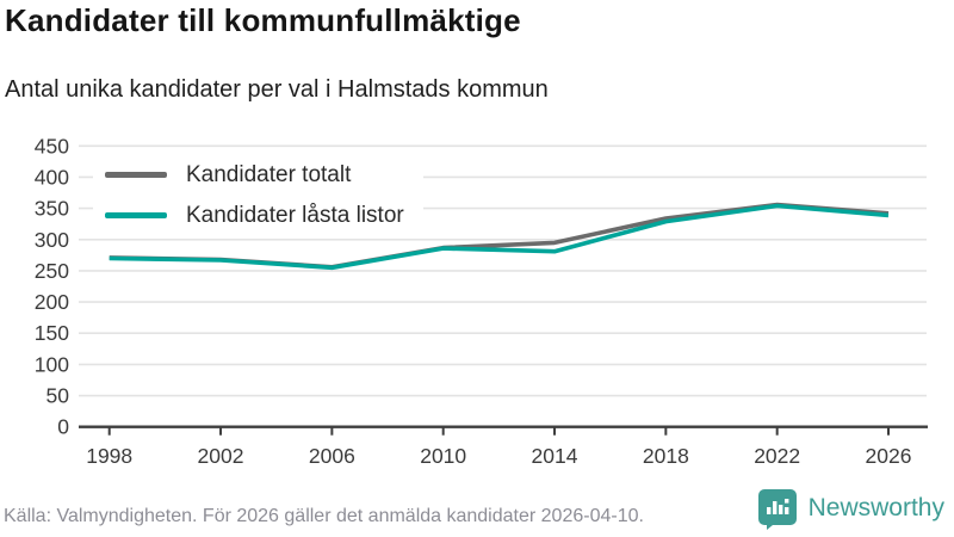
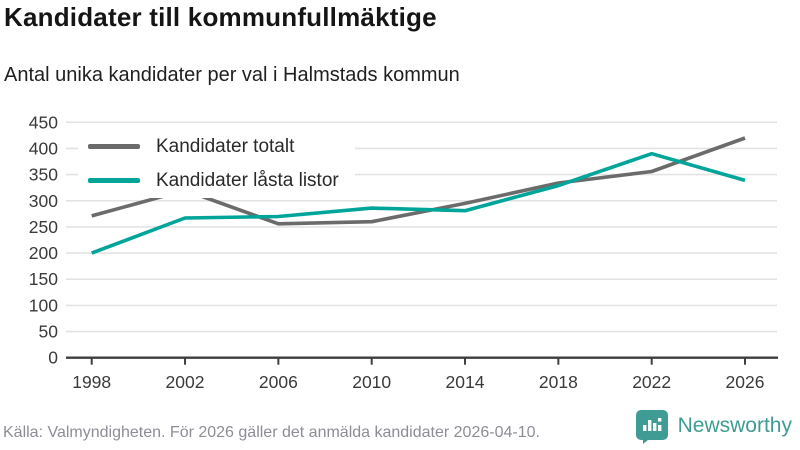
Kandidater låsta listor/1998: 270 -> 200
Kandidater totalt/2002: 270 -> 320
Kandidater låsta listor/2006: 260 -> 270
Kandidater totalt/2010: 290 -> 260
Kandidater låsta listor/2022: 350 -> 390
Kandidater totalt/2026: 340 -> 420
